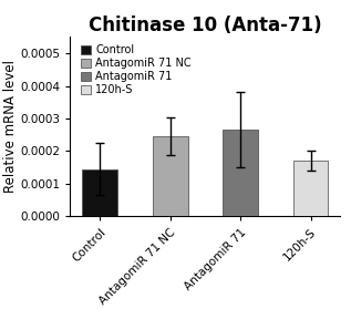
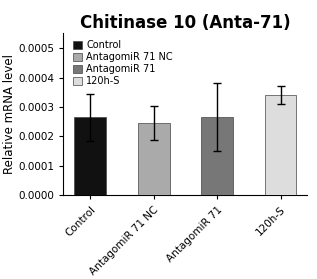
Control: 0.000145 -> 0.000265
120h-S: 0.000172 -> 0.000340
